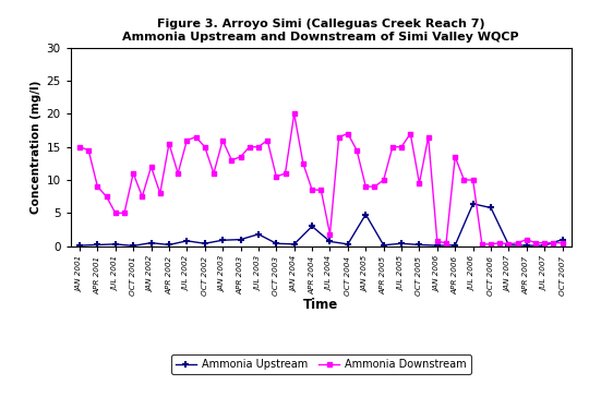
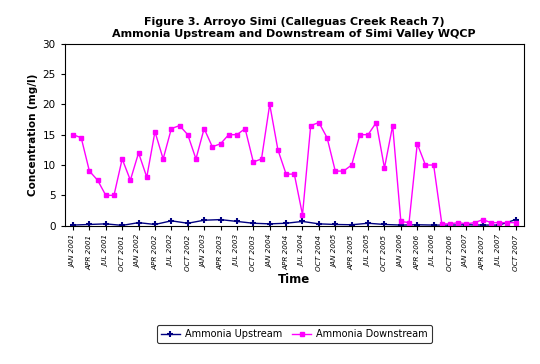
Ammonia Upstream/JUL 2003: 1.8 -> 0.7
Ammonia Upstream/APR 2004: 3.0 -> 0.4
Ammonia Upstream/JAN 2005: 4.8 -> 0.2
Ammonia Upstream/JUL 2006: 6.4 -> 0.1
Ammonia Upstream/OCT 2006: 5.8 -> 0.1
